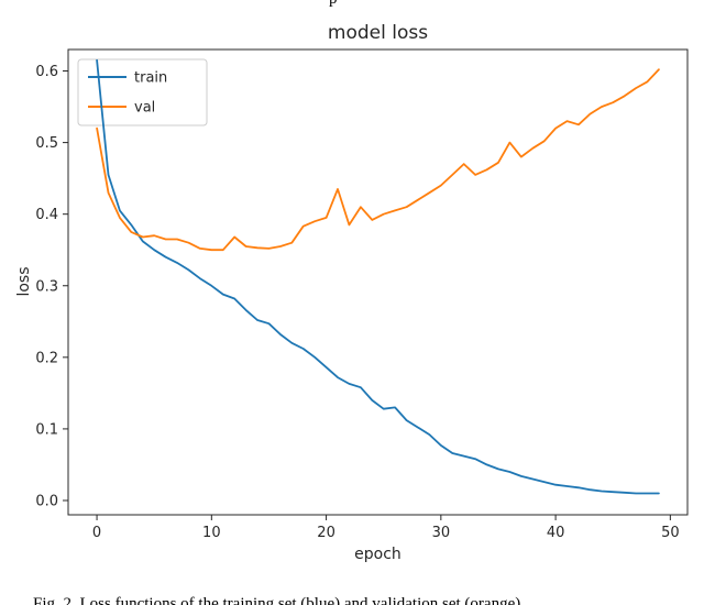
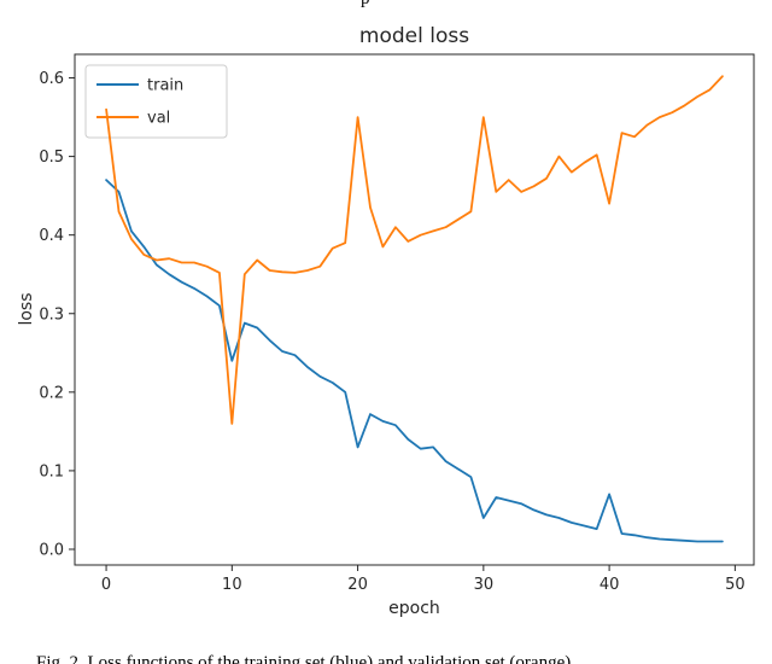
train/0: 0.61 -> 0.47
val/0: 0.52 -> 0.56
train/10: 0.30 -> 0.24
val/10: 0.35 -> 0.16
train/20: 0.19 -> 0.13
val/20: 0.40 -> 0.55
train/30: 0.08 -> 0.04
val/30: 0.44 -> 0.55
train/40: 0.02 -> 0.07
val/40: 0.52 -> 0.44
